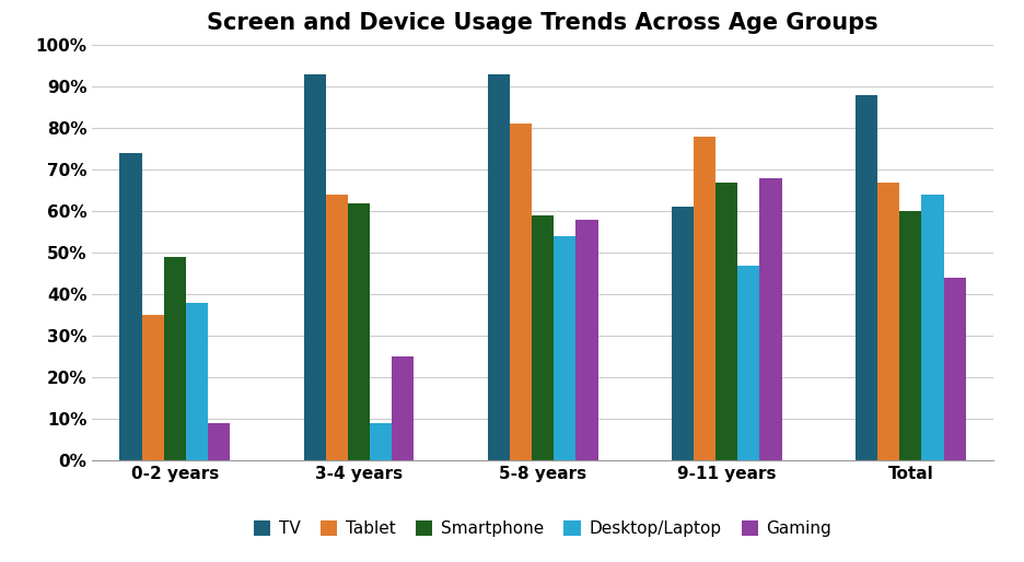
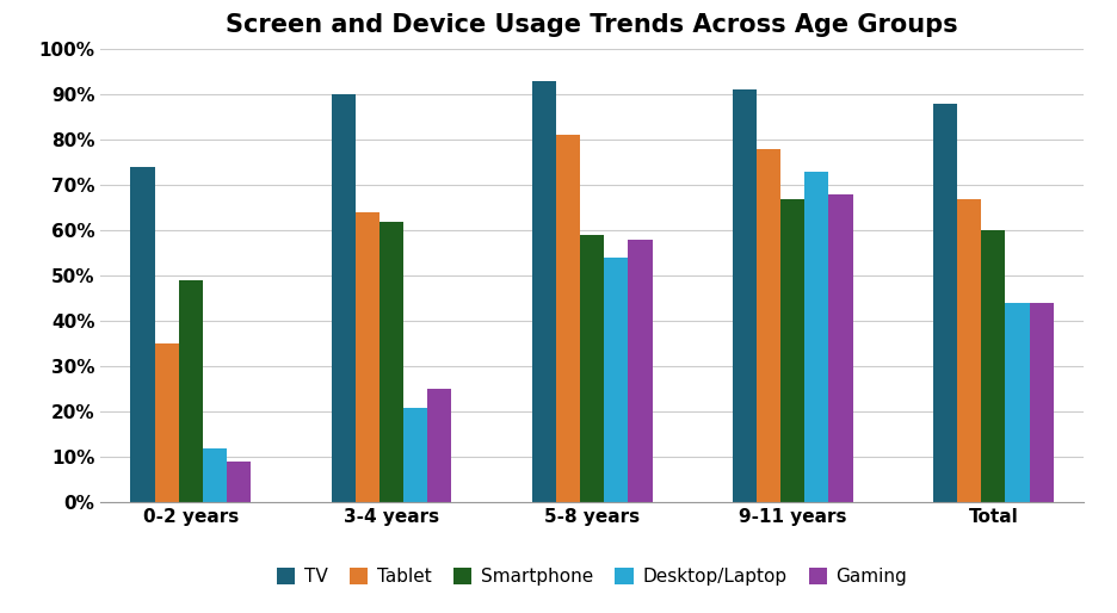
Desktop/Laptop/0-2 years: 38% -> 12%
TV/3-4 years: 93% -> 90%
Desktop/Laptop/3-4 years: 9% -> 21%
TV/9-11 years: 61% -> 91%
Desktop/Laptop/9-11 years: 47% -> 73%
Desktop/Laptop/Total: 64% -> 44%
